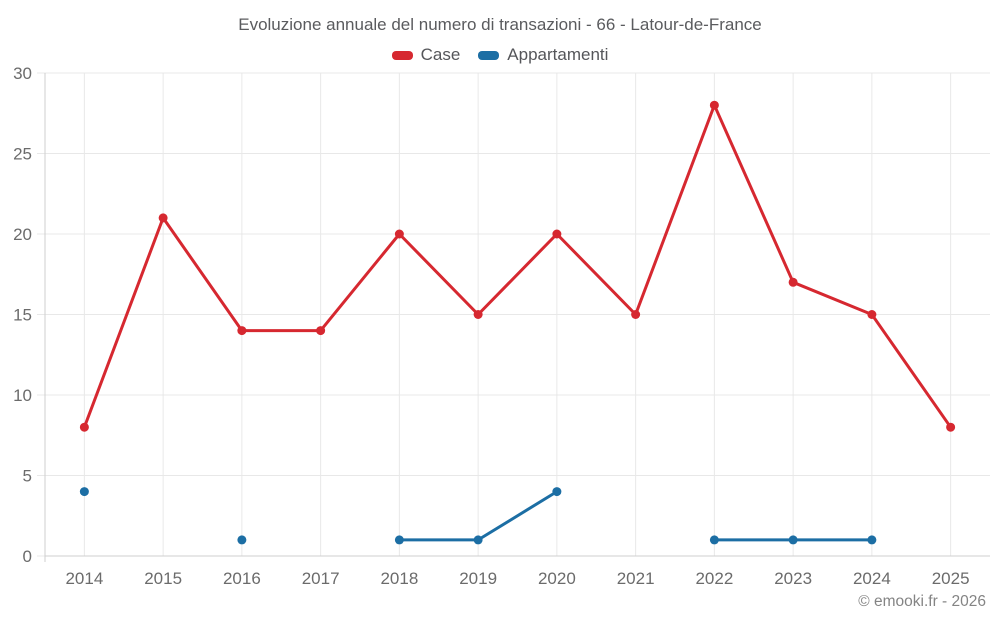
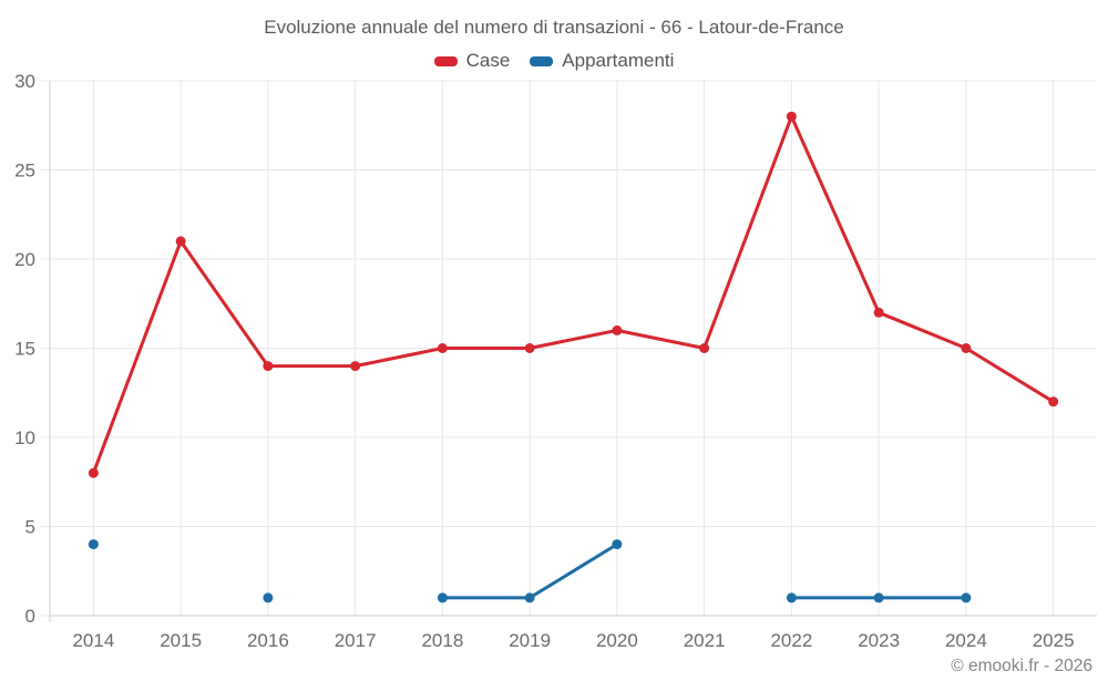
Case/2018: 20 -> 15
Case/2020: 20 -> 16
Case/2025: 8 -> 12
